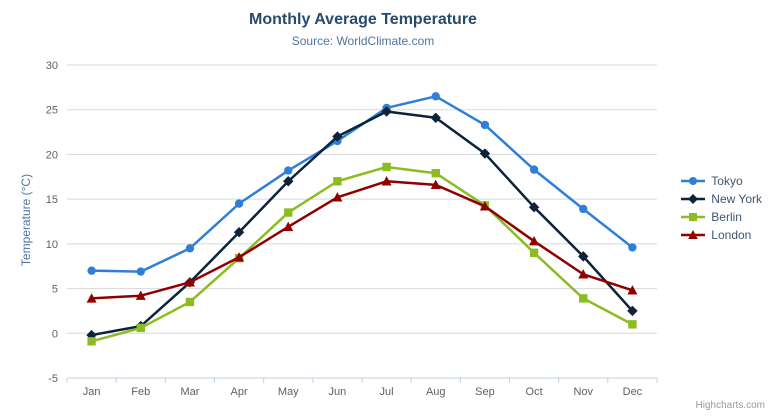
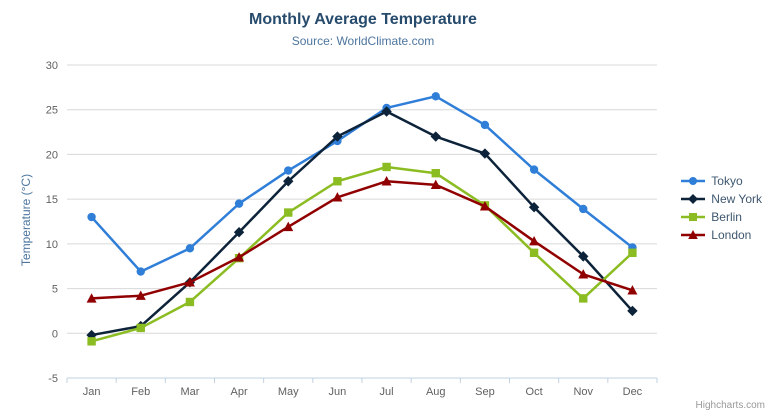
Tokyo/Jan: 7 -> 13
New York/Aug: 24 -> 22
Berlin/Dec: 1 -> 9
